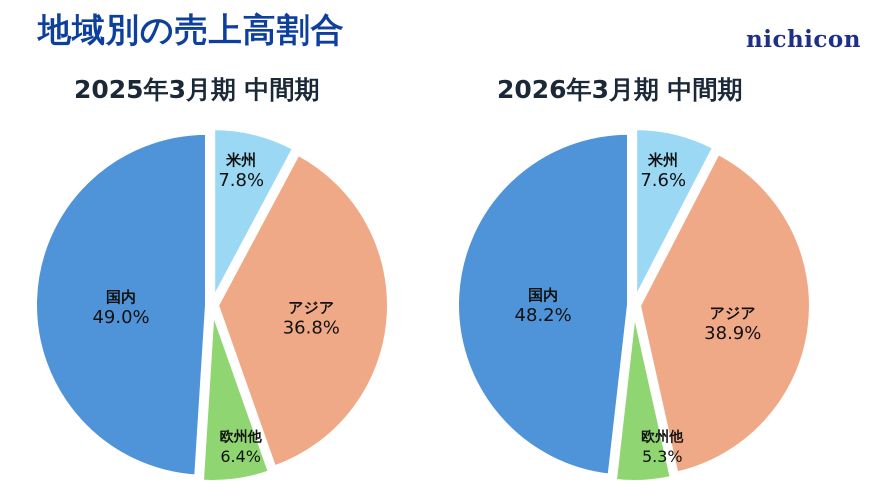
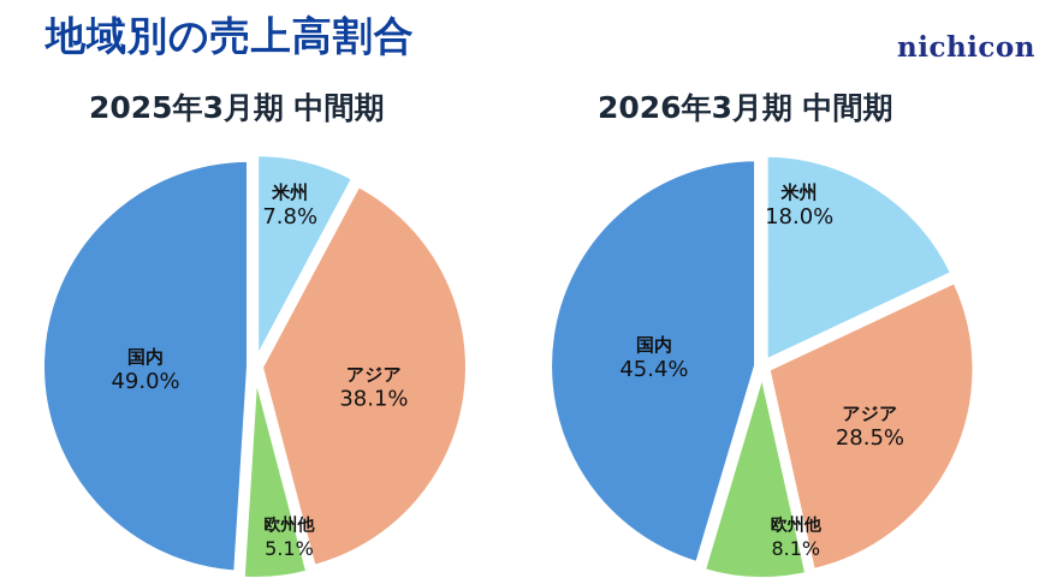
2025年3月期 中間期/アジア: 36.8% -> 38.1%
2025年3月期 中間期/欧州他: 6.4% -> 5.1%
2026年3月期 中間期/米州: 7.6% -> 18.0%
2026年3月期 中間期/アジア: 38.9% -> 28.5%
2026年3月期 中間期/欧州他: 5.3% -> 8.1%
2026年3月期 中間期/国内: 48.2% -> 45.4%
